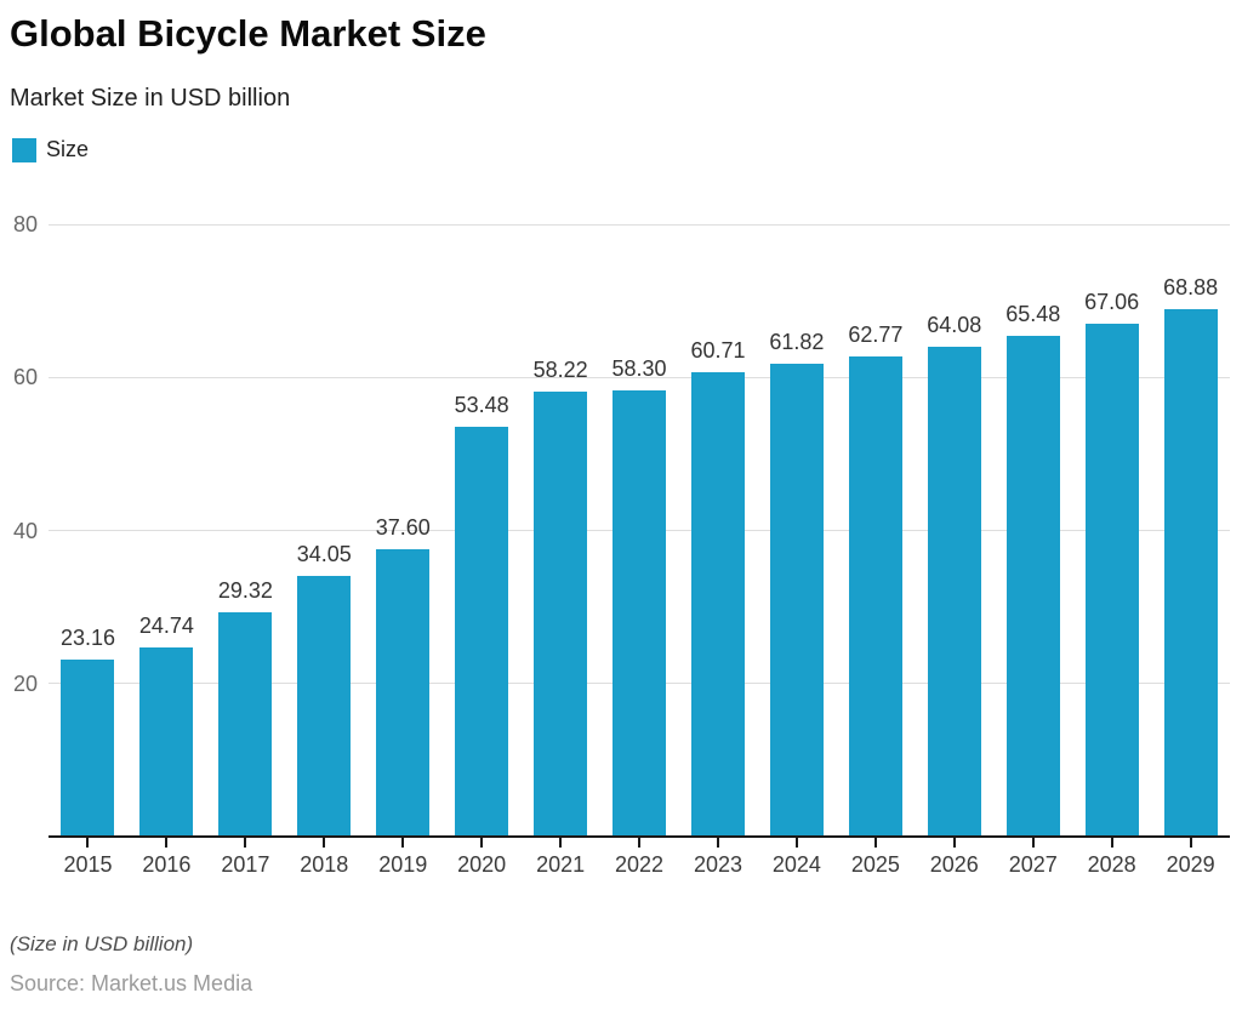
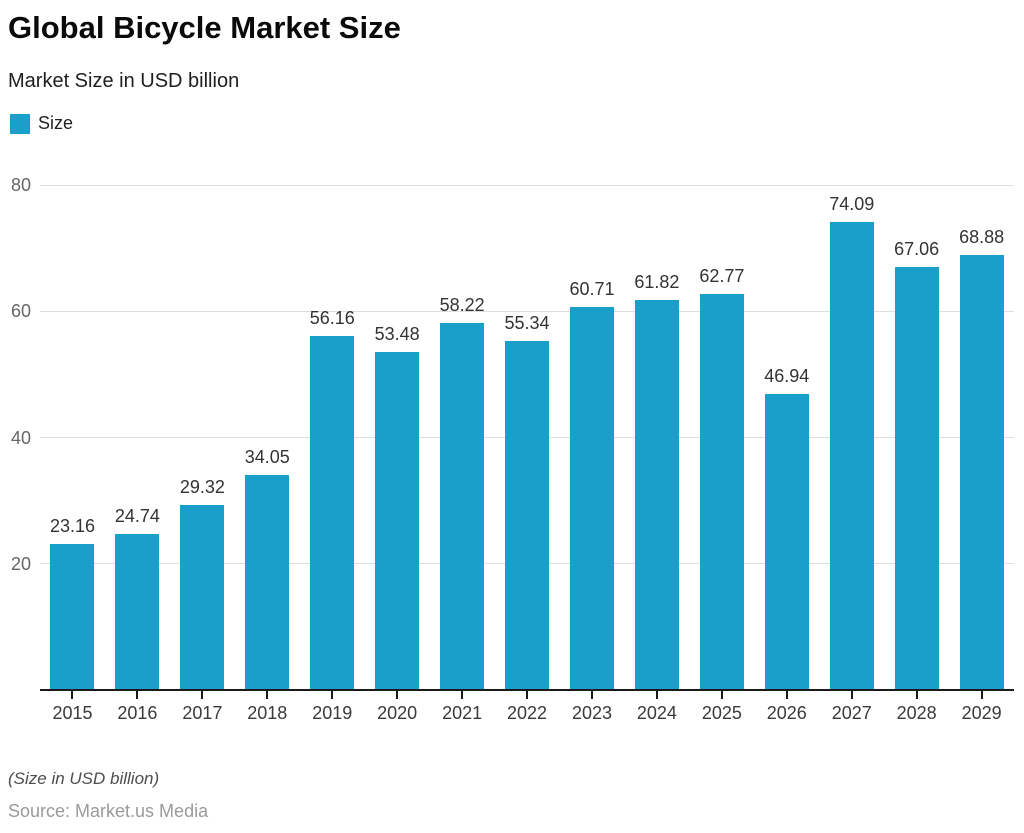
2019: 37.60 -> 56.16
2022: 58.30 -> 55.34
2026: 64.08 -> 46.94
2027: 65.48 -> 74.09
